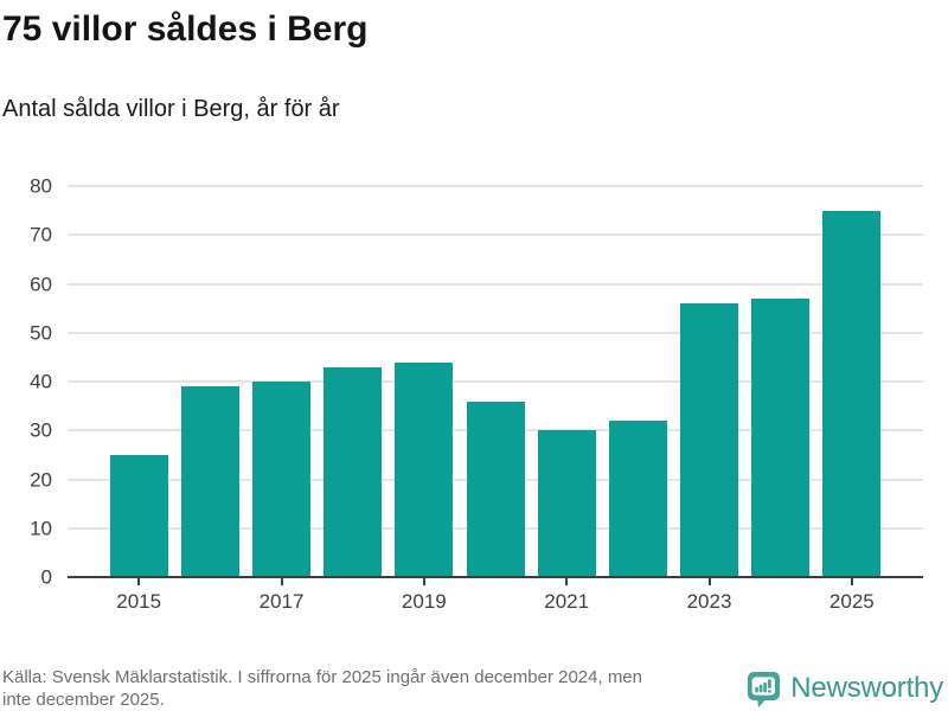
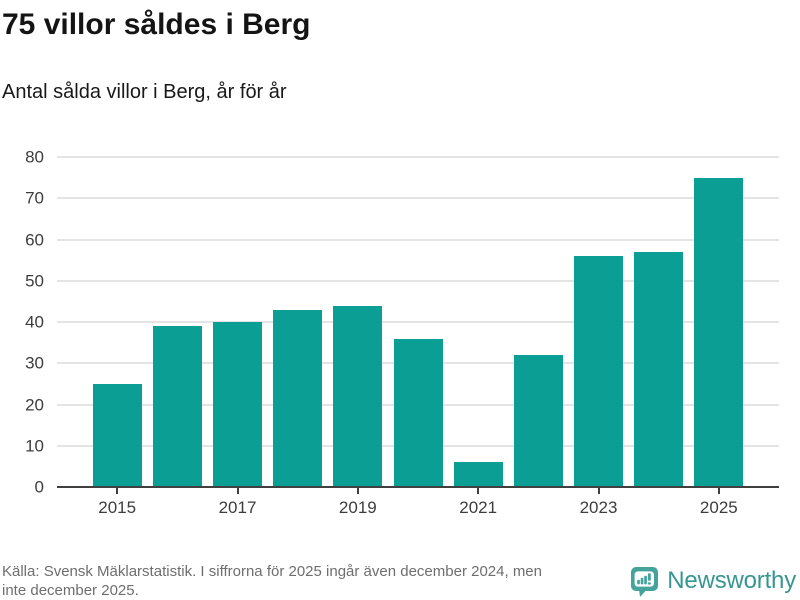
2021: 30 -> 6
